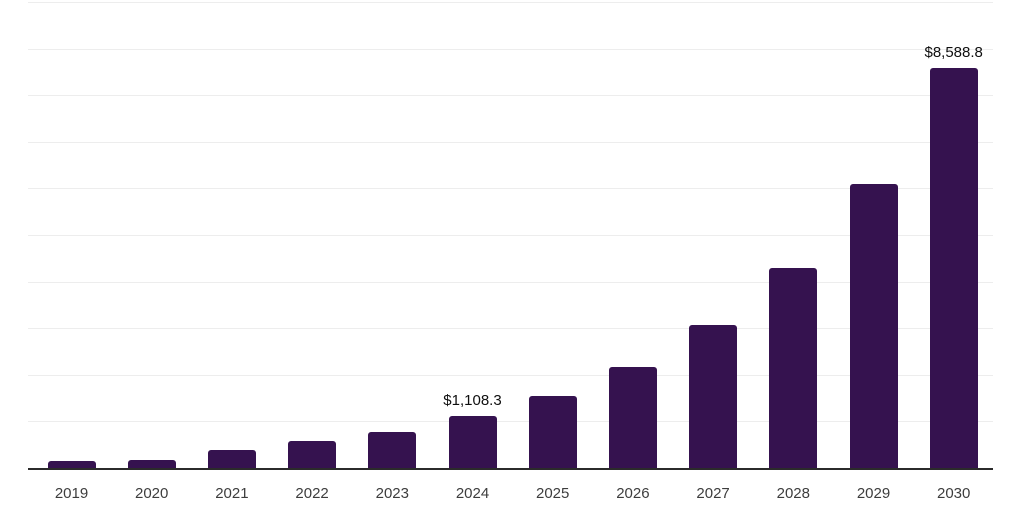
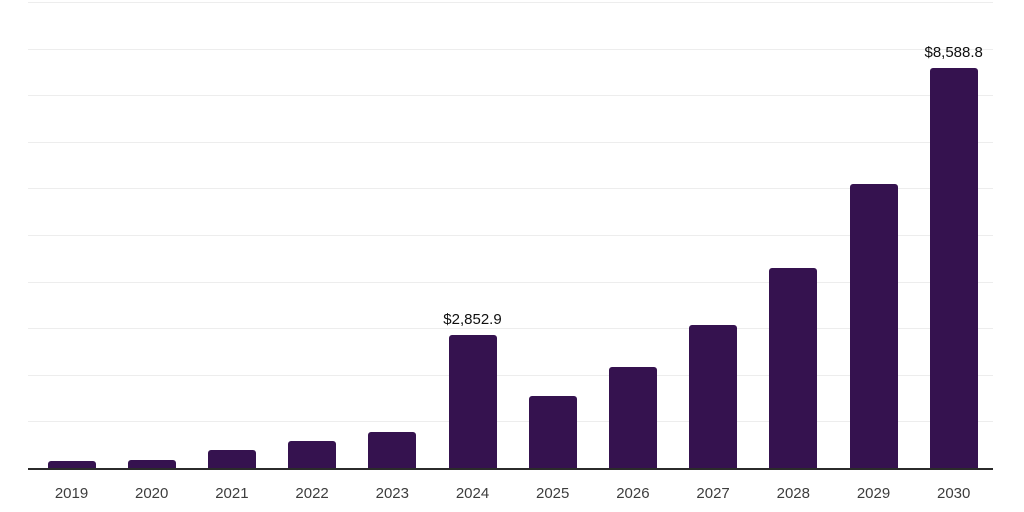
2024: $1,108.3 -> $2,852.9
